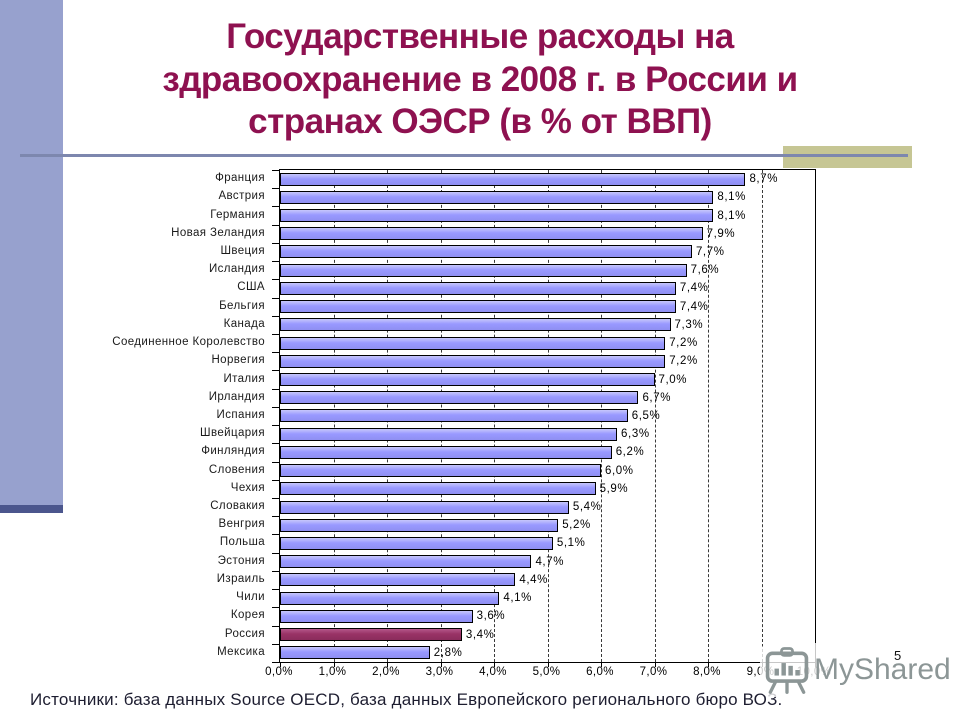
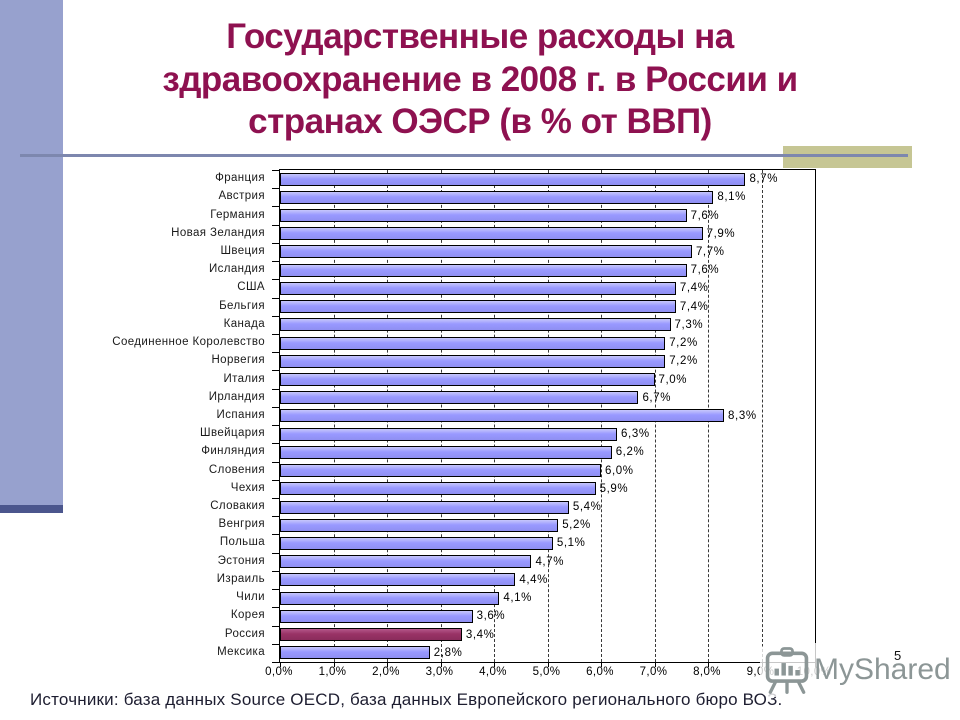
Германия: 8,1% -> 7,6%
Испания: 6,5% -> 8,3%
